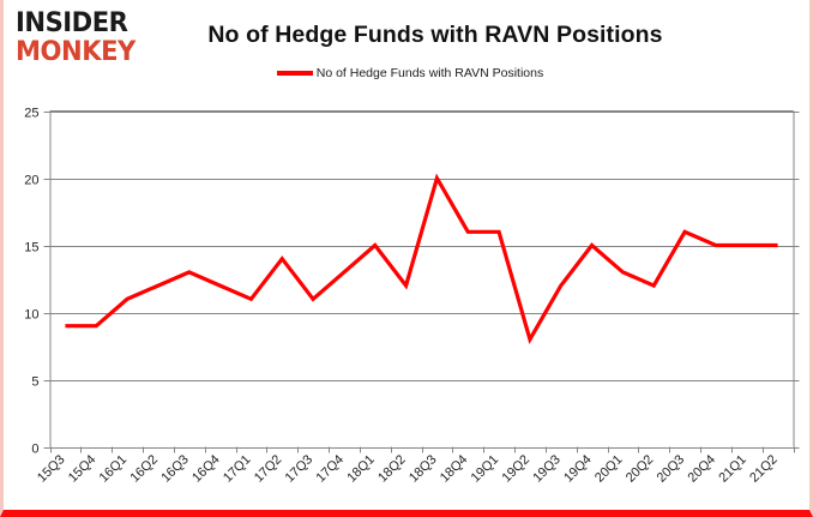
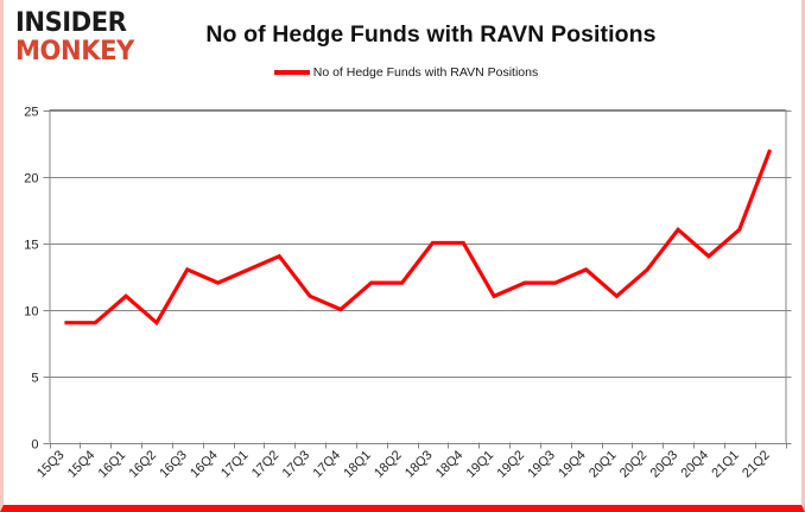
16Q2: 12 -> 9
17Q1: 11 -> 13
17Q4: 13 -> 10
18Q1: 15 -> 12
18Q3: 20 -> 15
18Q4: 16 -> 15
19Q1: 16 -> 11
19Q2: 8 -> 12
19Q4: 15 -> 13
20Q1: 13 -> 11
20Q2: 12 -> 13
20Q4: 15 -> 14
21Q1: 15 -> 16
21Q2: 15 -> 22
